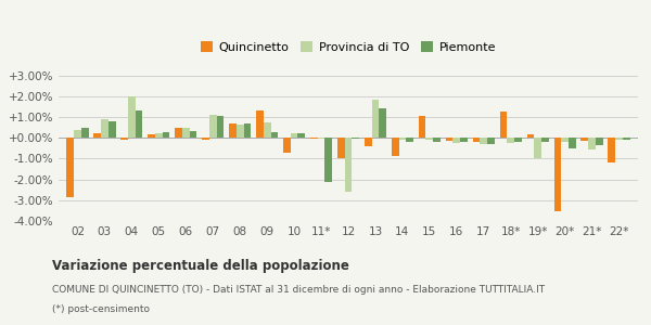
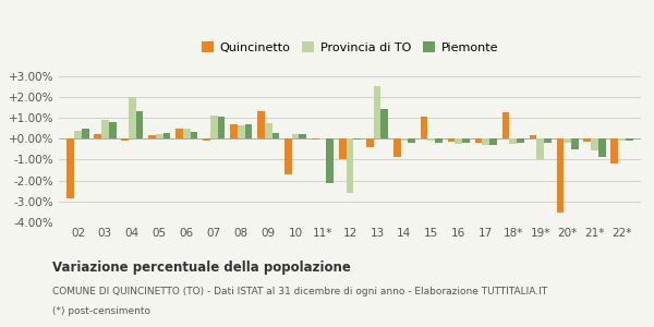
Quincinetto/10: -0.7% -> -1.7%
Provincia di TO/13: 1.9% -> 2.5%
Piemonte/21*: -0.3% -> -0.9%
